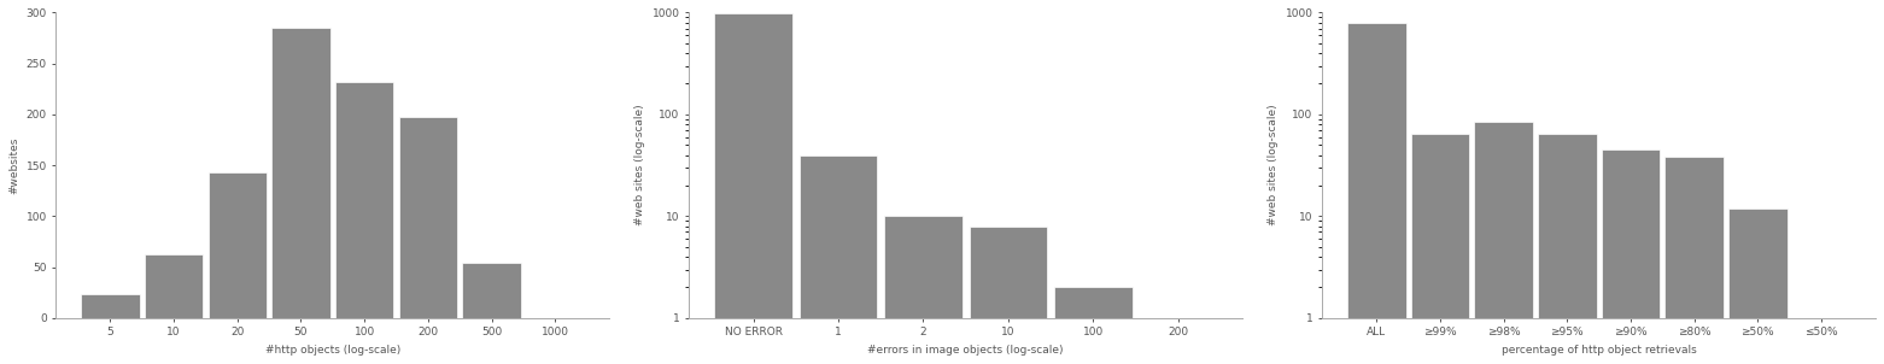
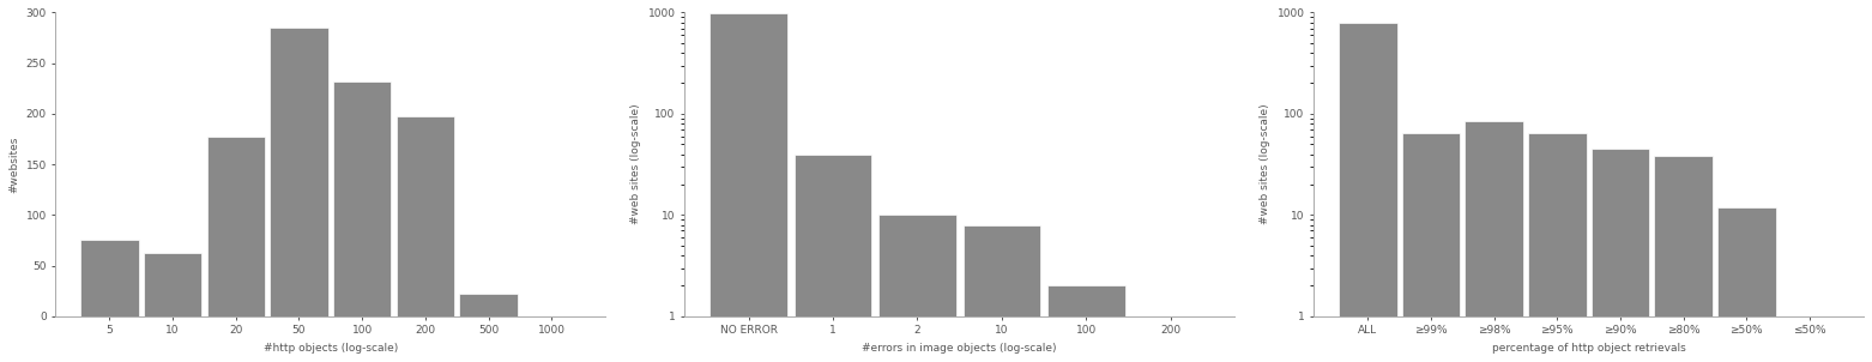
5: 23 -> 76
20: 143 -> 178
500: 54 -> 22
